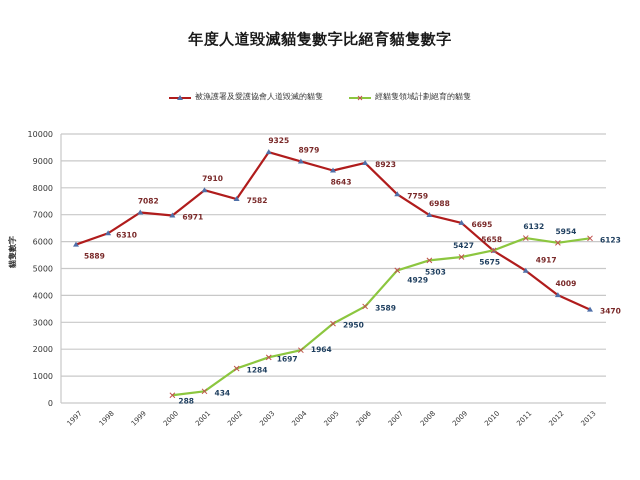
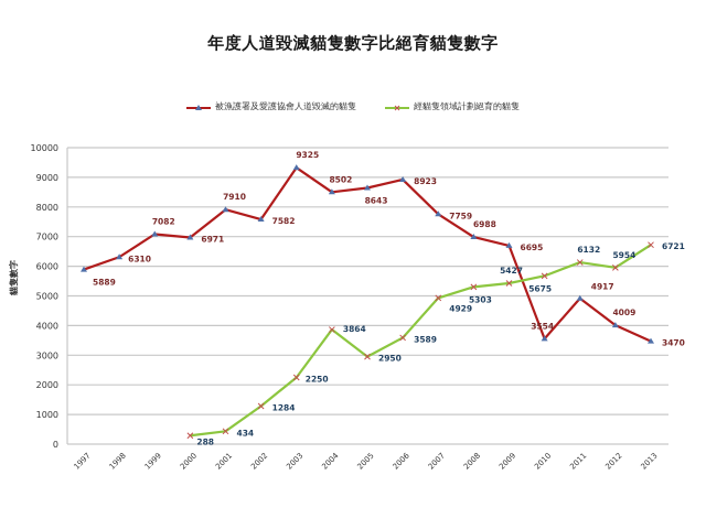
經貓隻領域計劃絕育的貓隻/2003: 1697 -> 2250
被漁護署及愛護協會人道毀滅的貓隻/2004: 8979 -> 8502
經貓隻領域計劃絕育的貓隻/2004: 1964 -> 3864
被漁護署及愛護協會人道毀滅的貓隻/2010: 5658 -> 3554
經貓隻領域計劃絕育的貓隻/2013: 6123 -> 6721
